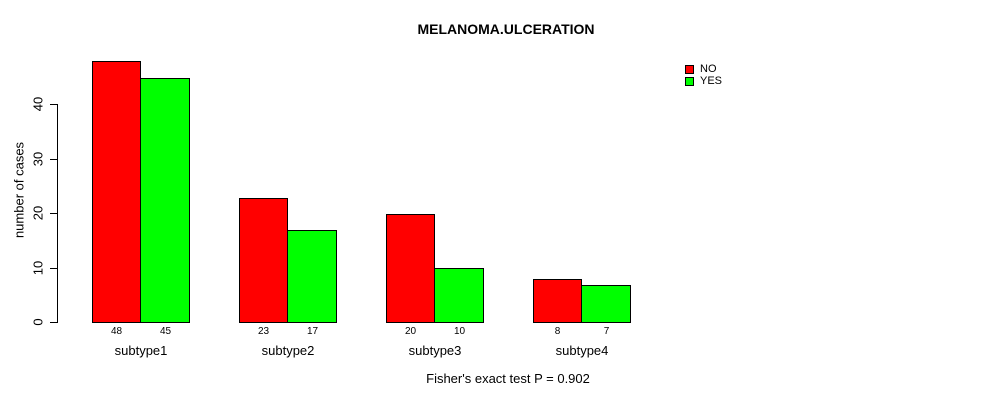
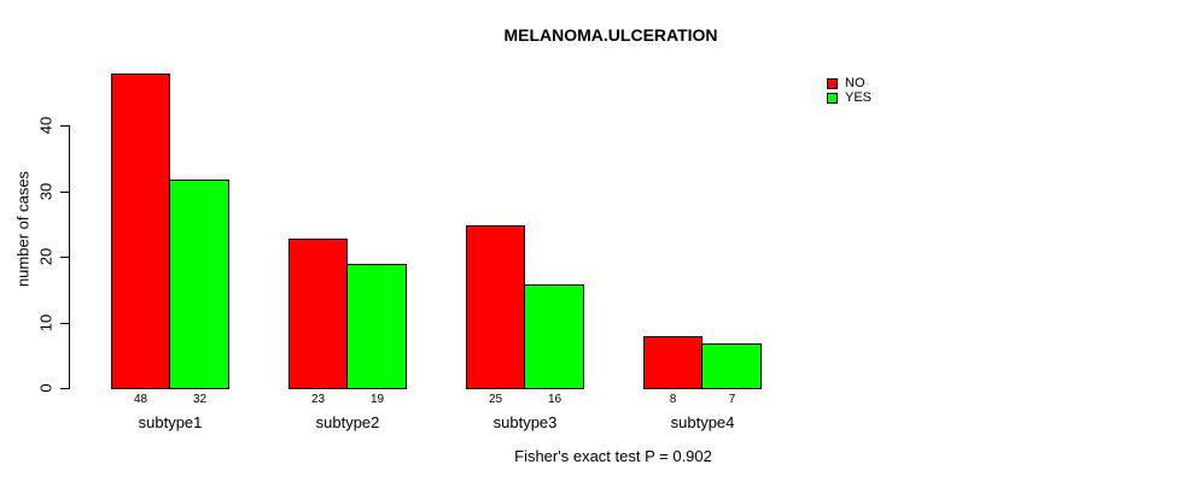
YES/subtype1: 45 -> 32
YES/subtype2: 17 -> 19
NO/subtype3: 20 -> 25
YES/subtype3: 10 -> 16
